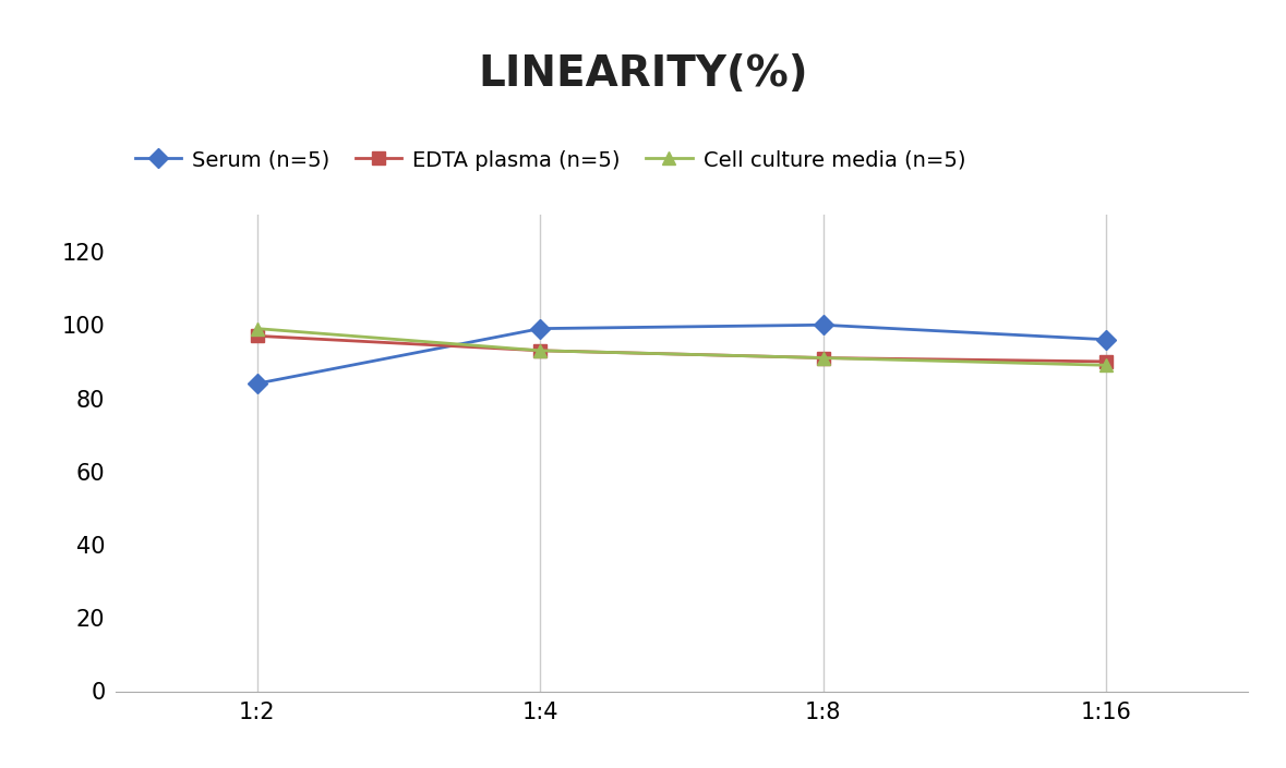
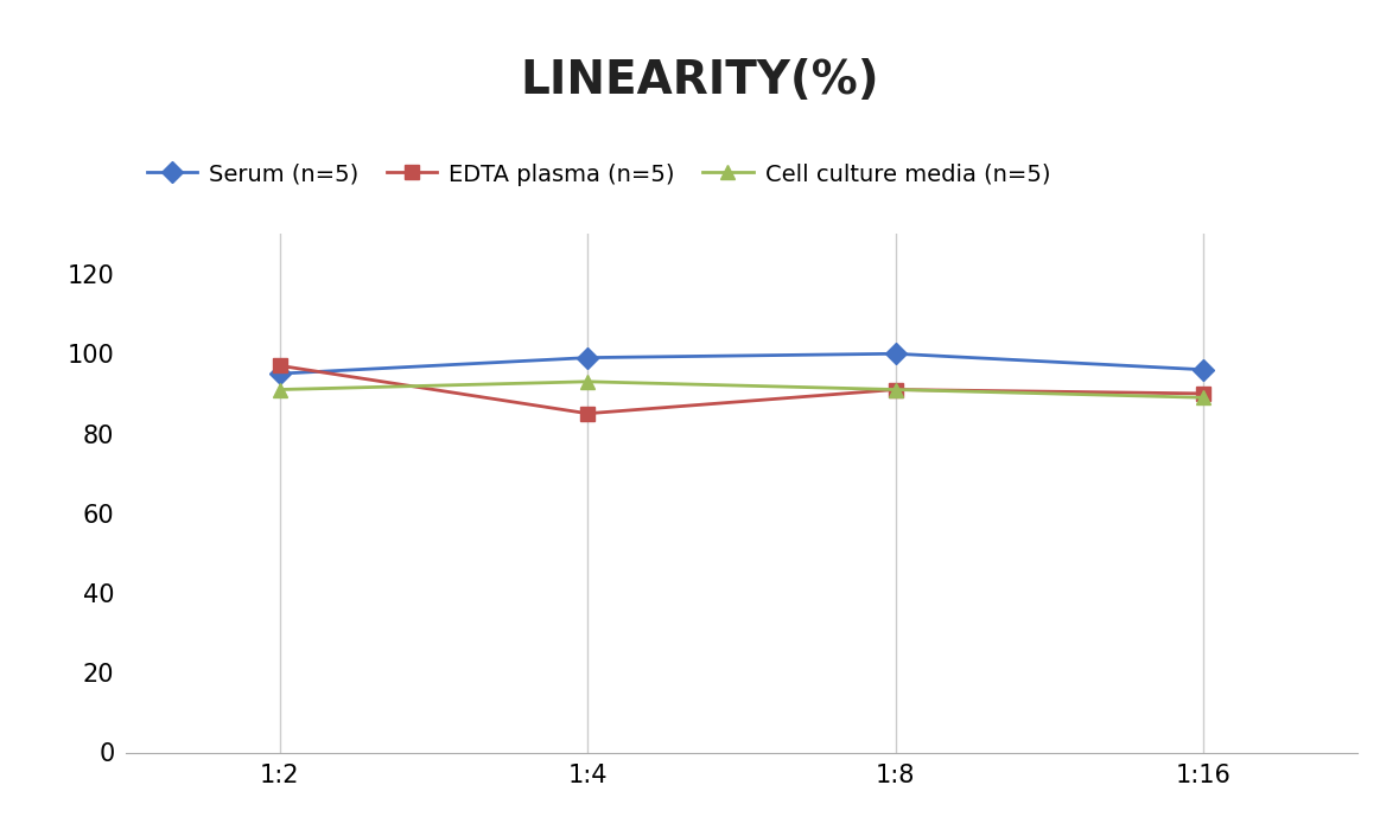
Serum (n=5)/1:2: 84 -> 95
Cell culture media (n=5)/1:2: 99 -> 91
EDTA plasma (n=5)/1:4: 93 -> 85
